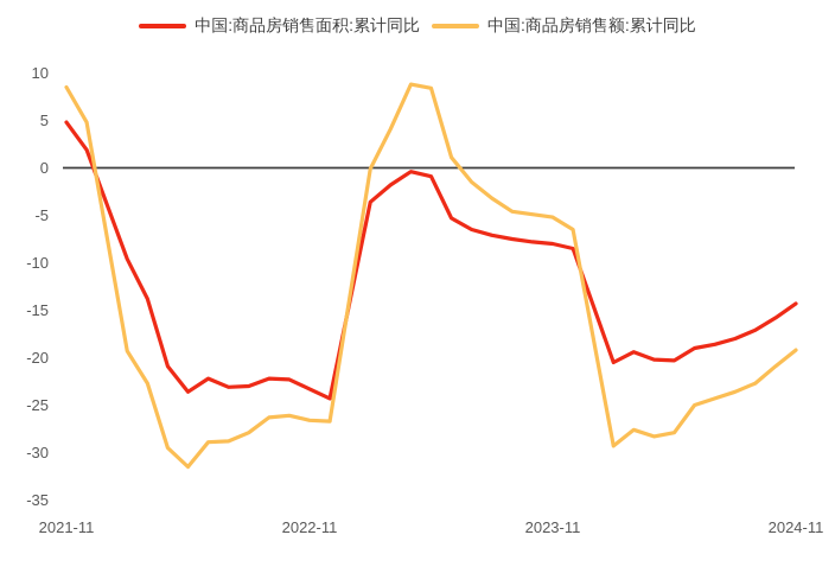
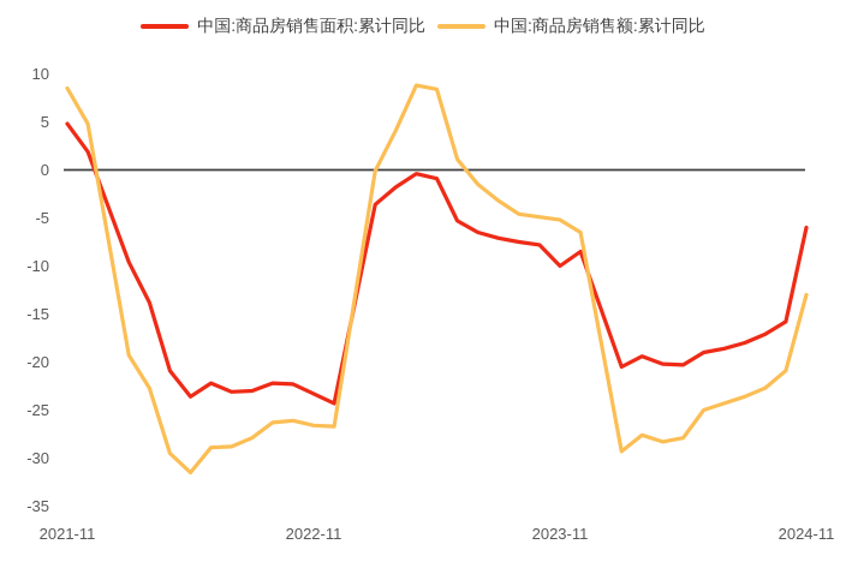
中国:商品房销售面积:累计同比/2023-11: -8 -> -10
中国:商品房销售面积:累计同比/2024-11: -14 -> -6
中国:商品房销售额:累计同比/2024-11: -19 -> -13
